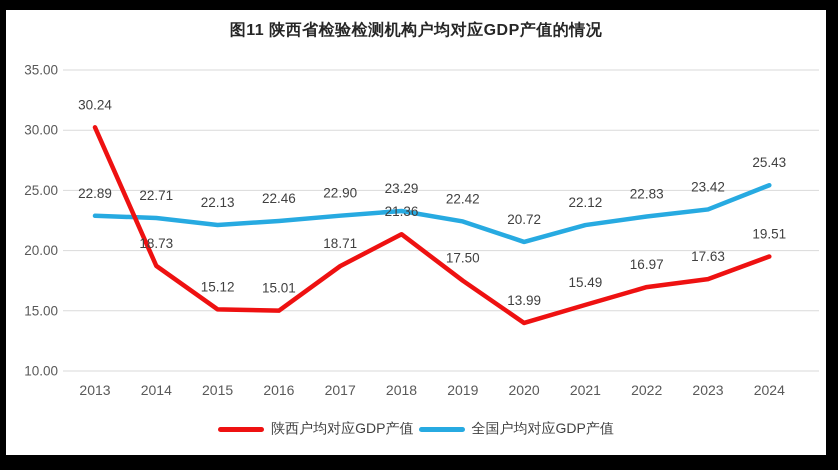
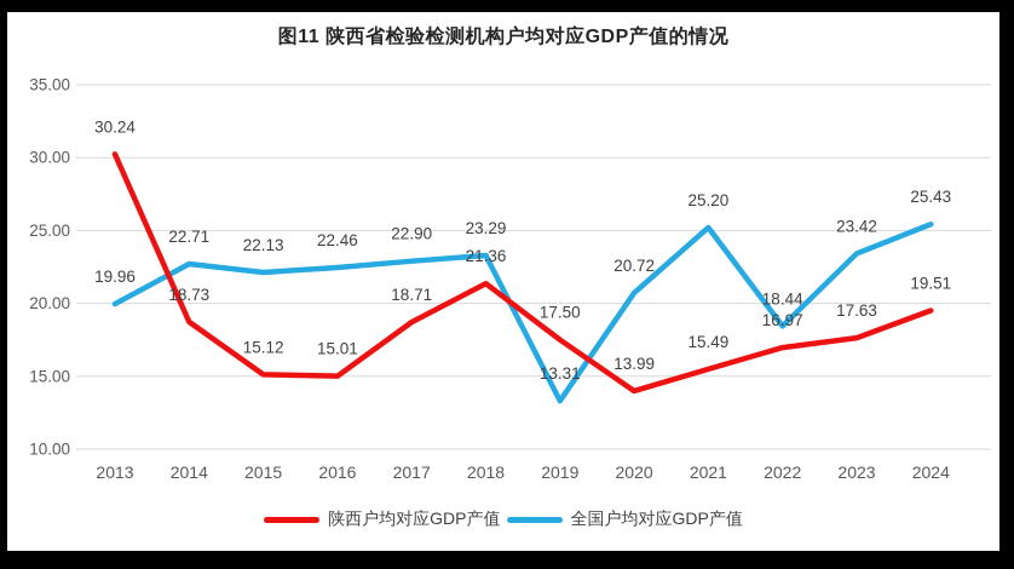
全国户均对应GDP产值/2013: 22.89 -> 19.96
全国户均对应GDP产值/2019: 22.42 -> 13.31
全国户均对应GDP产值/2021: 22.12 -> 25.20
全国户均对应GDP产值/2022: 22.83 -> 18.44
